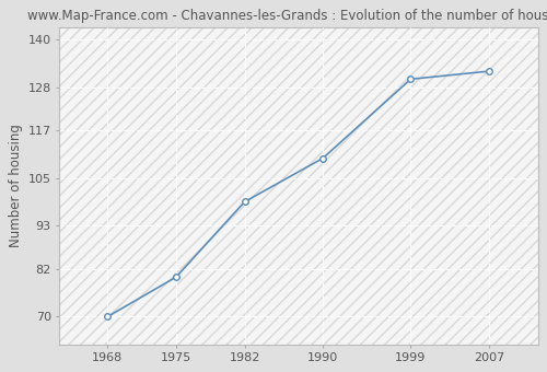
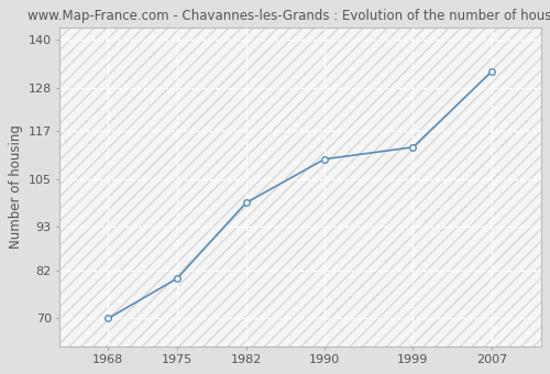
1999: 130 -> 113
